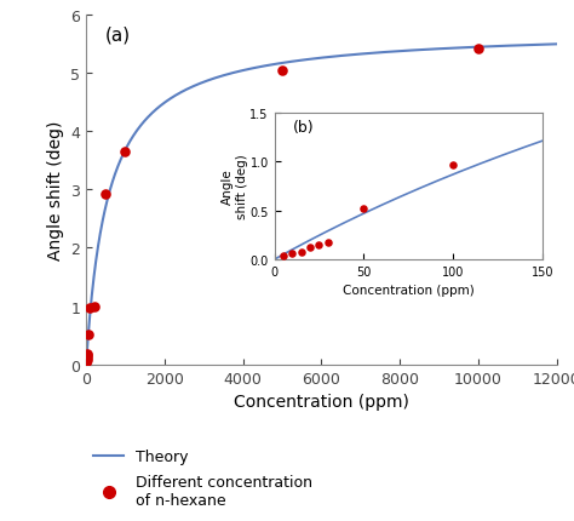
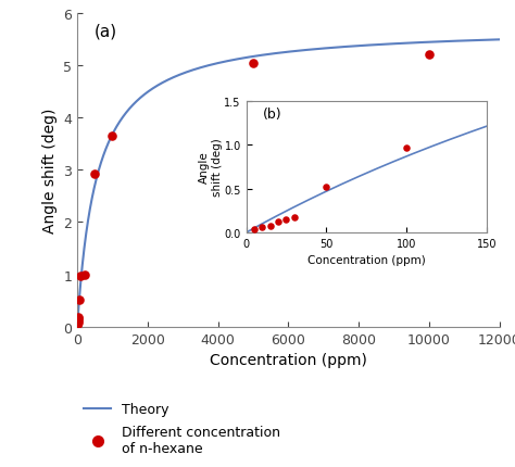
Different concentration of n-hexane/10000: 5.42 -> 5.20
